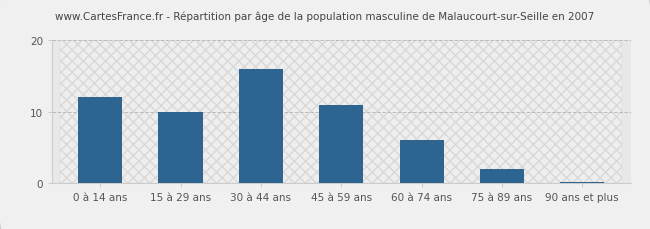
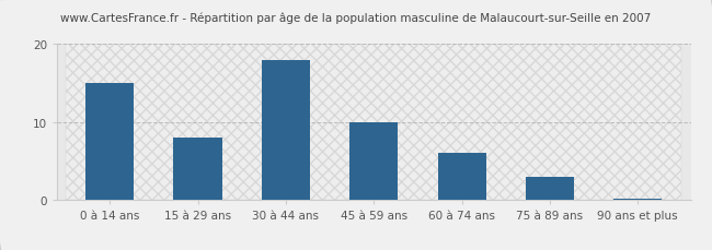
0 à 14 ans: 12.0 -> 15.0
15 à 29 ans: 10.0 -> 8.0
30 à 44 ans: 16.0 -> 18.0
45 à 59 ans: 11.0 -> 10.0
75 à 89 ans: 2.0 -> 3.0
